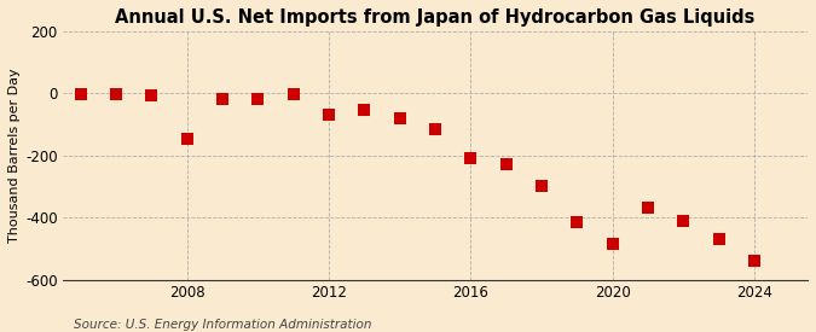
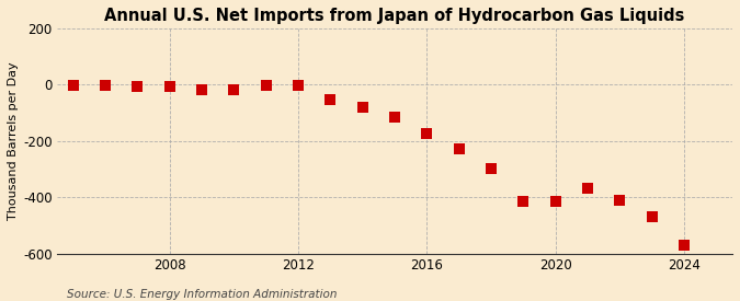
2008: -145 -> -5
2012: -70 -> -2
2016: -210 -> -175
2020: -485 -> -415
2024: -540 -> -570
